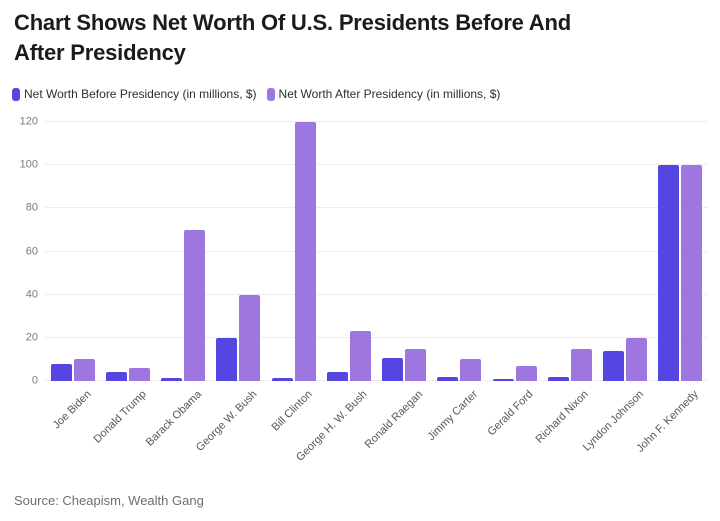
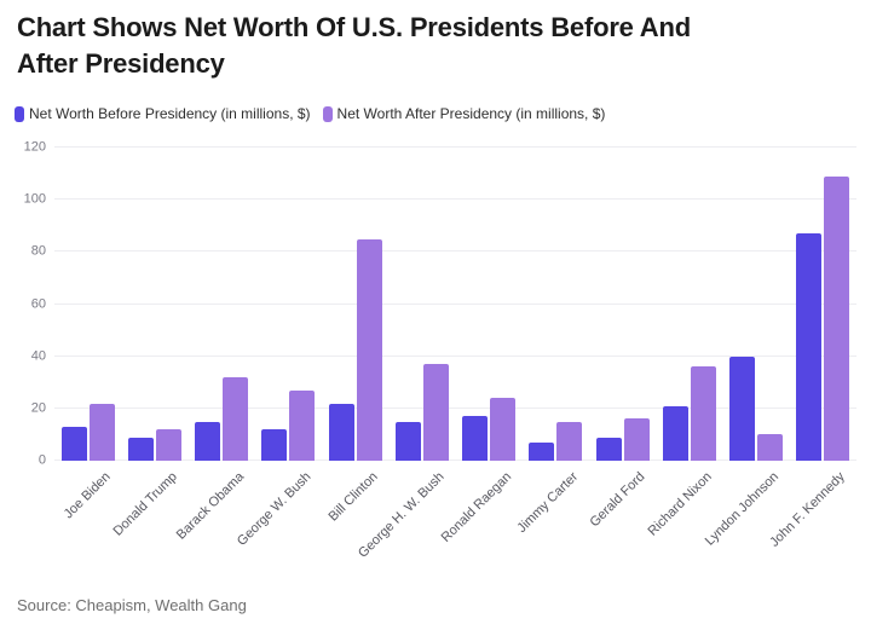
Net Worth Before Presidency (in millions, $)/Joe Biden: 8 -> 13
Net Worth After Presidency (in millions, $)/Joe Biden: 10 -> 22
Net Worth Before Presidency (in millions, $)/Donald Trump: 4 -> 9
Net Worth After Presidency (in millions, $)/Donald Trump: 6 -> 12
Net Worth Before Presidency (in millions, $)/Barack Obama: 1 -> 15
Net Worth After Presidency (in millions, $)/Barack Obama: 70 -> 32
Net Worth Before Presidency (in millions, $)/George W. Bush: 20 -> 12
Net Worth After Presidency (in millions, $)/George W. Bush: 40 -> 27
Net Worth Before Presidency (in millions, $)/Bill Clinton: 1 -> 22
Net Worth After Presidency (in millions, $)/Bill Clinton: 120 -> 85
Net Worth Before Presidency (in millions, $)/George H. W. Bush: 4 -> 15
Net Worth After Presidency (in millions, $)/George H. W. Bush: 23 -> 37
Net Worth Before Presidency (in millions, $)/Ronald Raegan: 10 -> 17
Net Worth After Presidency (in millions, $)/Ronald Raegan: 15 -> 24
Net Worth Before Presidency (in millions, $)/Jimmy Carter: 2 -> 7
Net Worth After Presidency (in millions, $)/Jimmy Carter: 10 -> 15
Net Worth Before Presidency (in millions, $)/Gerald Ford: 1 -> 9
Net Worth After Presidency (in millions, $)/Gerald Ford: 7 -> 16
Net Worth Before Presidency (in millions, $)/Richard Nixon: 2 -> 21
Net Worth After Presidency (in millions, $)/Richard Nixon: 15 -> 36
Net Worth Before Presidency (in millions, $)/Lyndon Johnson: 14 -> 40
Net Worth After Presidency (in millions, $)/Lyndon Johnson: 20 -> 10
Net Worth Before Presidency (in millions, $)/John F. Kennedy: 100 -> 87
Net Worth After Presidency (in millions, $)/John F. Kennedy: 100 -> 109
